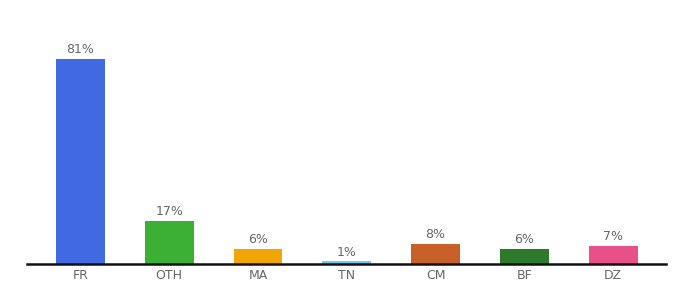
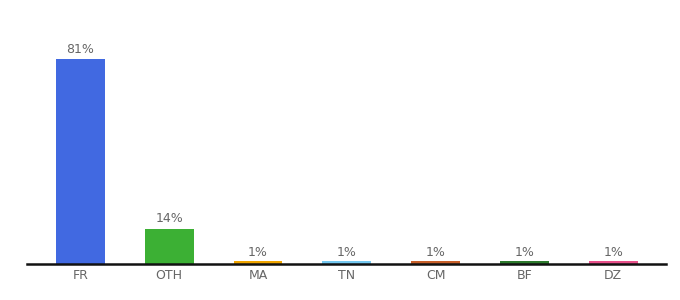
OTH: 17% -> 14%
MA: 6% -> 1%
CM: 8% -> 1%
BF: 6% -> 1%
DZ: 7% -> 1%
